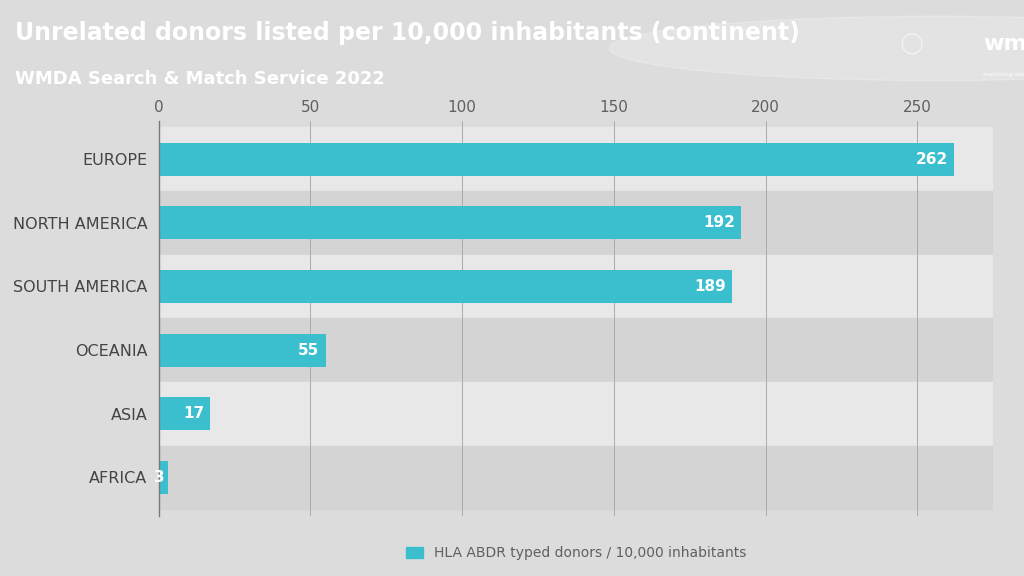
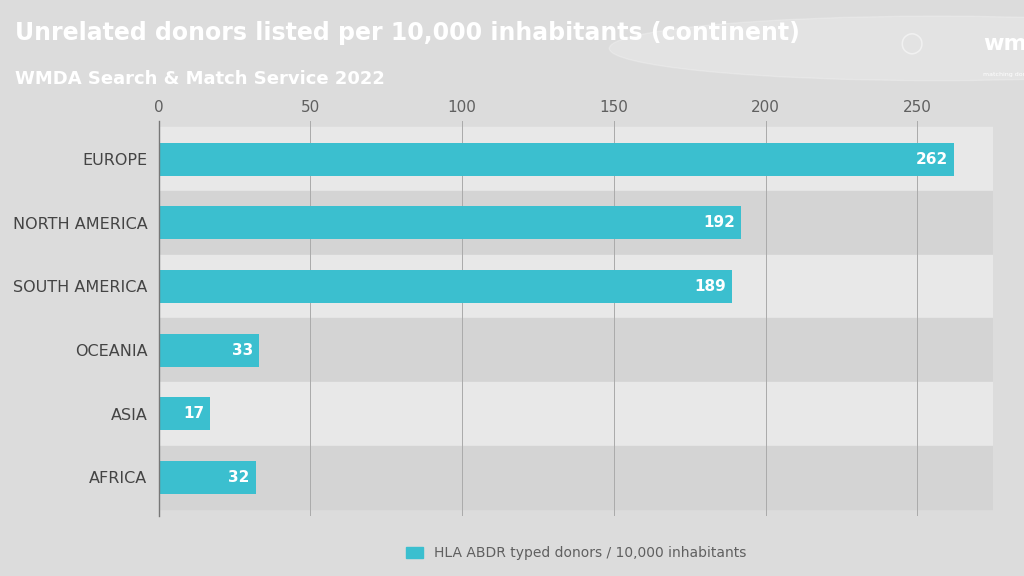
OCEANIA: 55 -> 33
AFRICA: 3 -> 32
